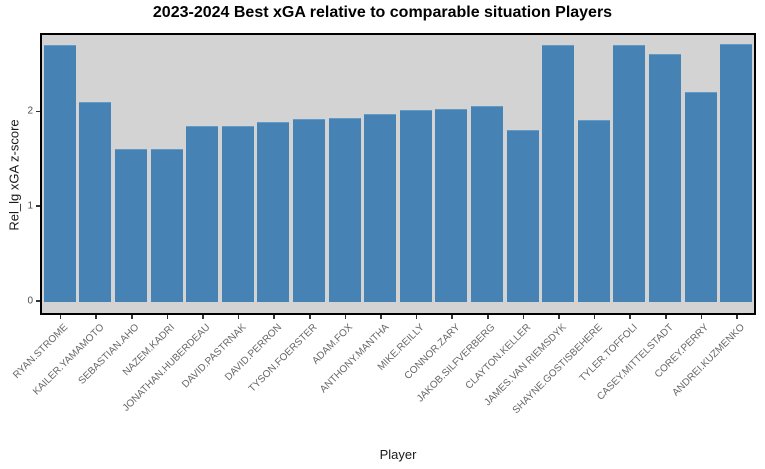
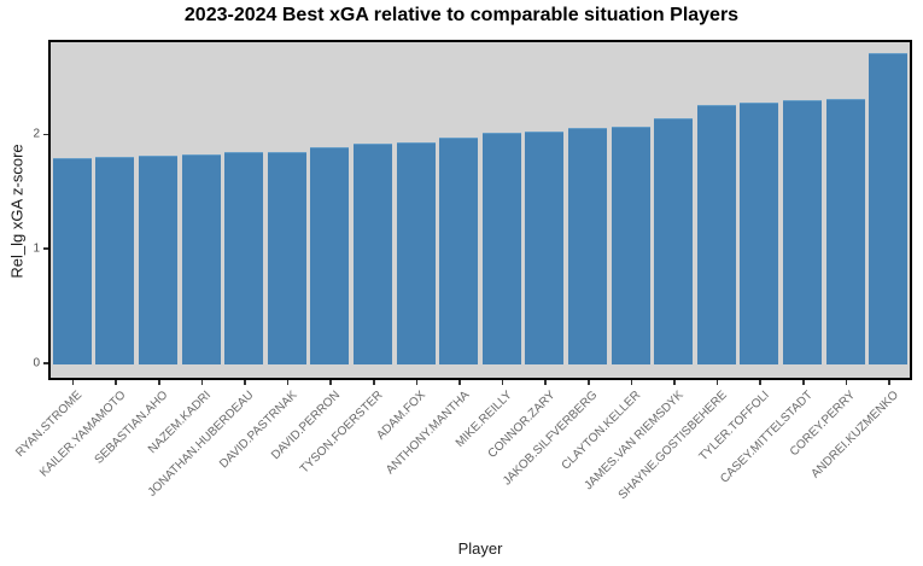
RYAN.STROME: 2.7 -> 1.8
KAILER.YAMAMOTO: 2.1 -> 1.8
SEBASTIAN.AHO: 1.6 -> 1.8
NAZEM.KADRI: 1.6 -> 1.8
CLAYTON.KELLER: 1.8 -> 2.1
JAMES.VAN RIEMSDYK: 2.7 -> 2.1
SHAYNE.GOSTISBEHERE: 1.9 -> 2.2
TYLER.TOFFOLI: 2.7 -> 2.3
CASEY.MITTELSTADT: 2.6 -> 2.3
COREY.PERRY: 2.2 -> 2.3
